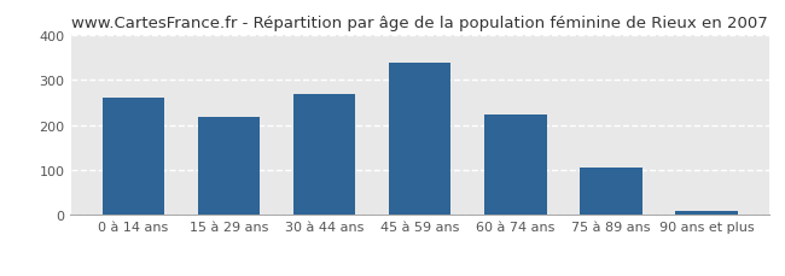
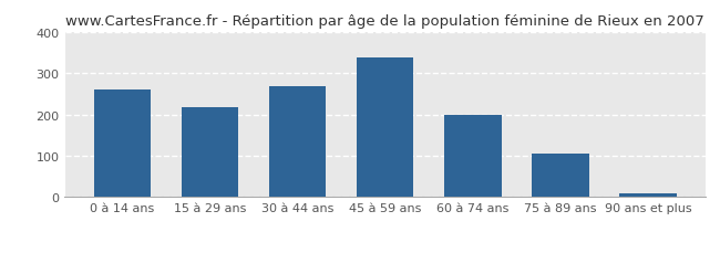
60 à 74 ans: 222 -> 200
